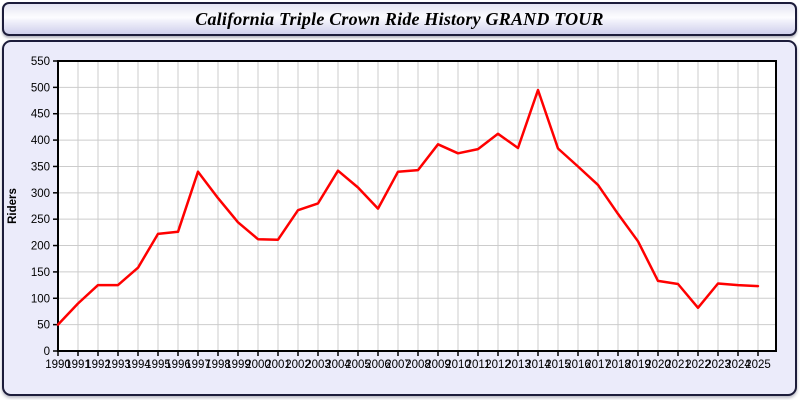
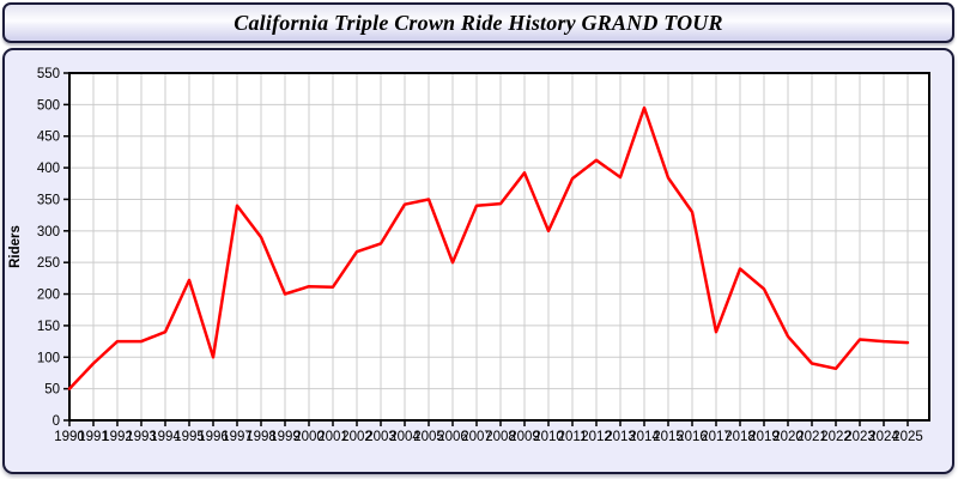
1994: 160 -> 140
1996: 230 -> 100
1999: 240 -> 200
2005: 310 -> 350
2006: 270 -> 250
2010: 380 -> 300
2016: 350 -> 330
2017: 320 -> 140
2018: 260 -> 240
2021: 130 -> 90
